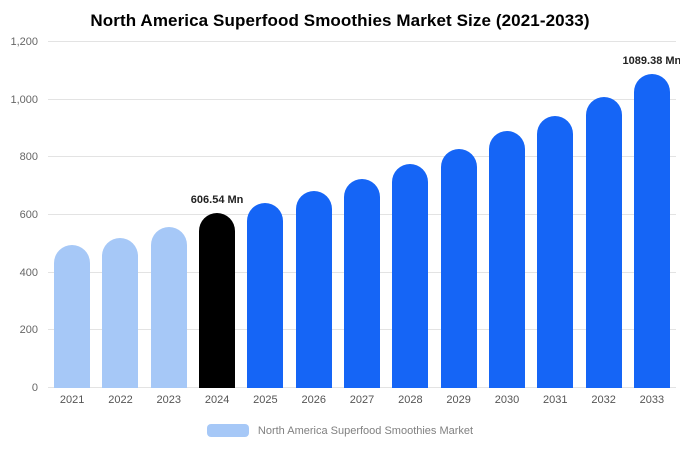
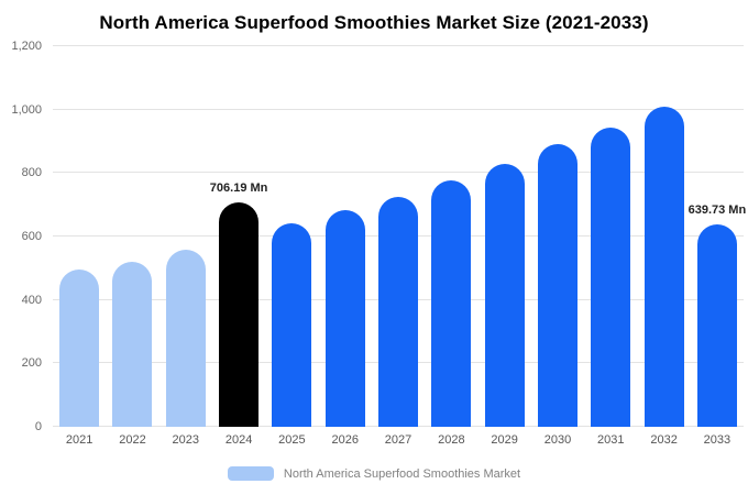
2024: 606.54 -> 706.19
2033: 1089.38 -> 639.73
